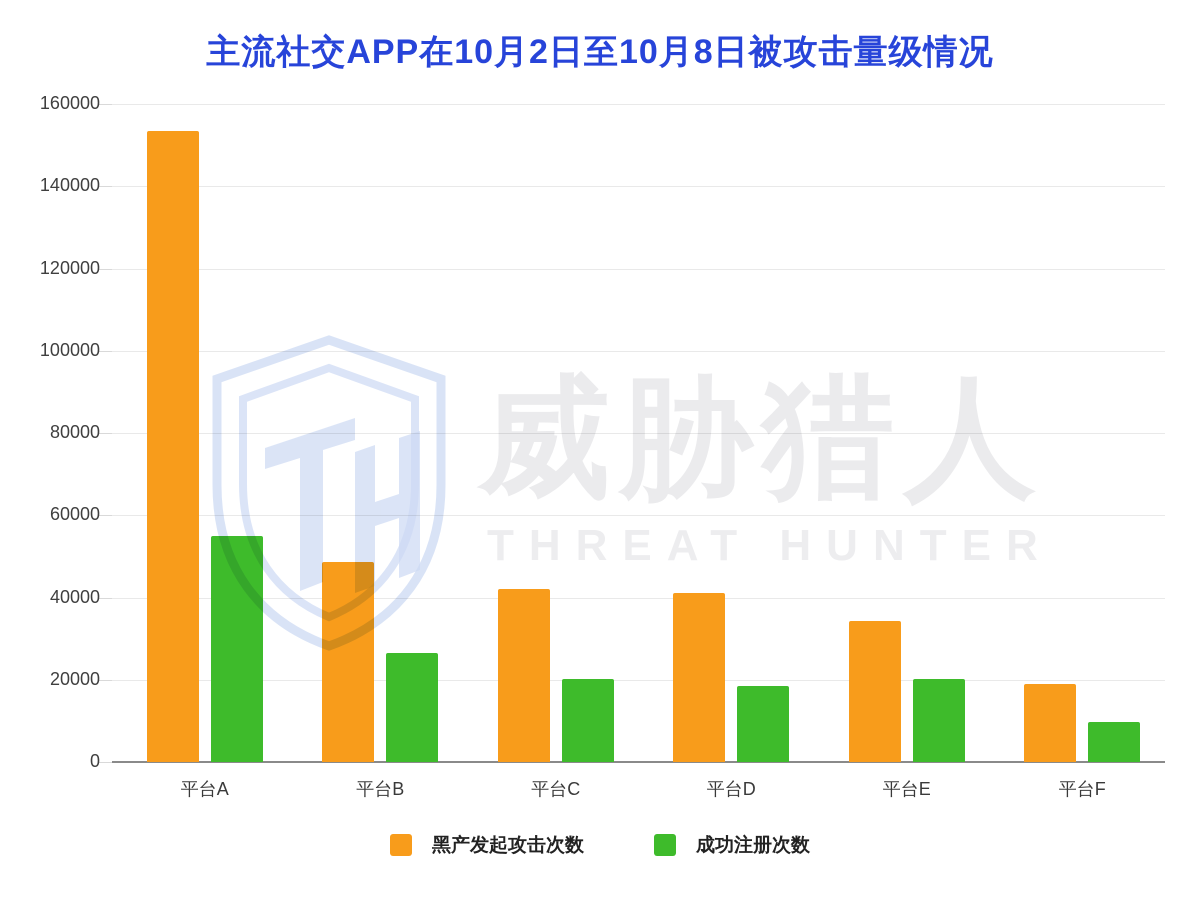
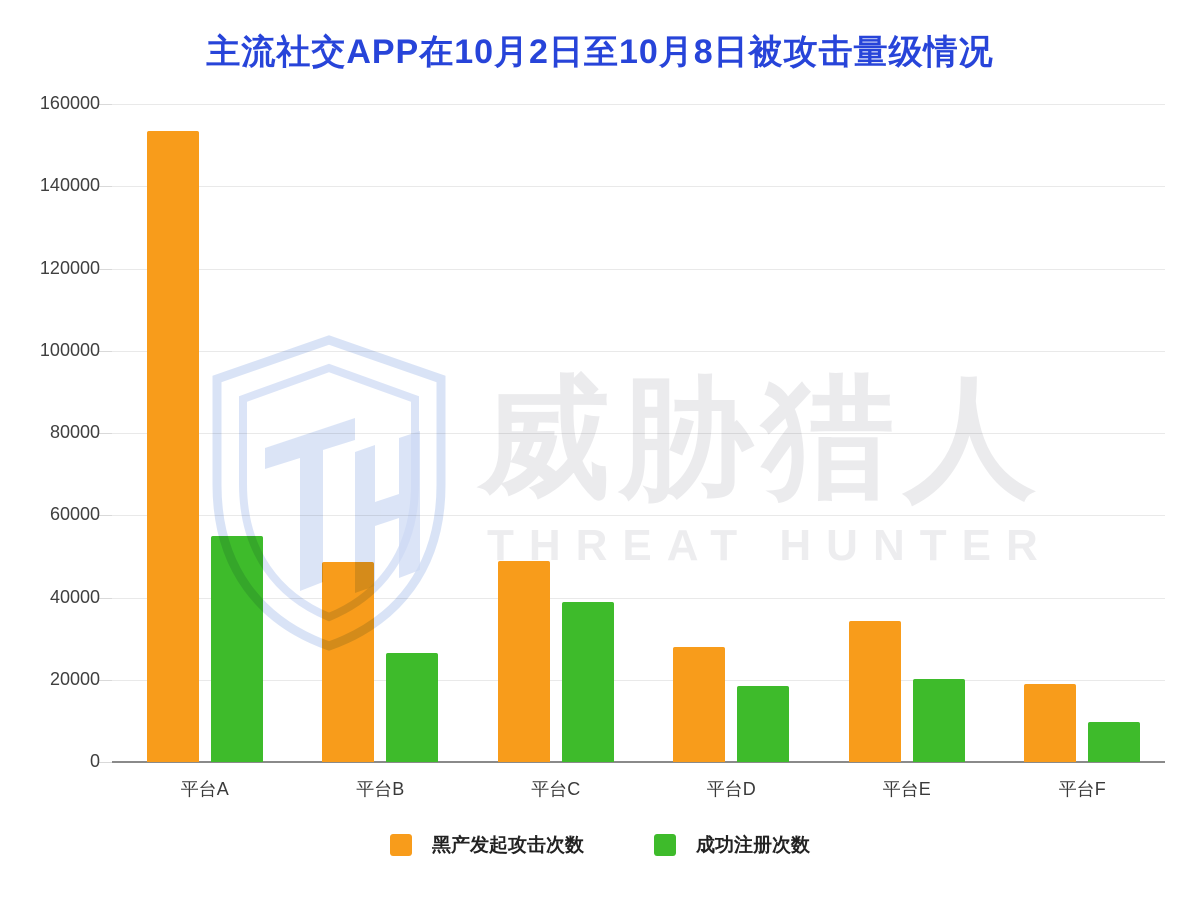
黑产发起攻击次数/平台C: 42000 -> 49000
成功注册次数/平台C: 20000 -> 39000
黑产发起攻击次数/平台D: 41000 -> 28000
